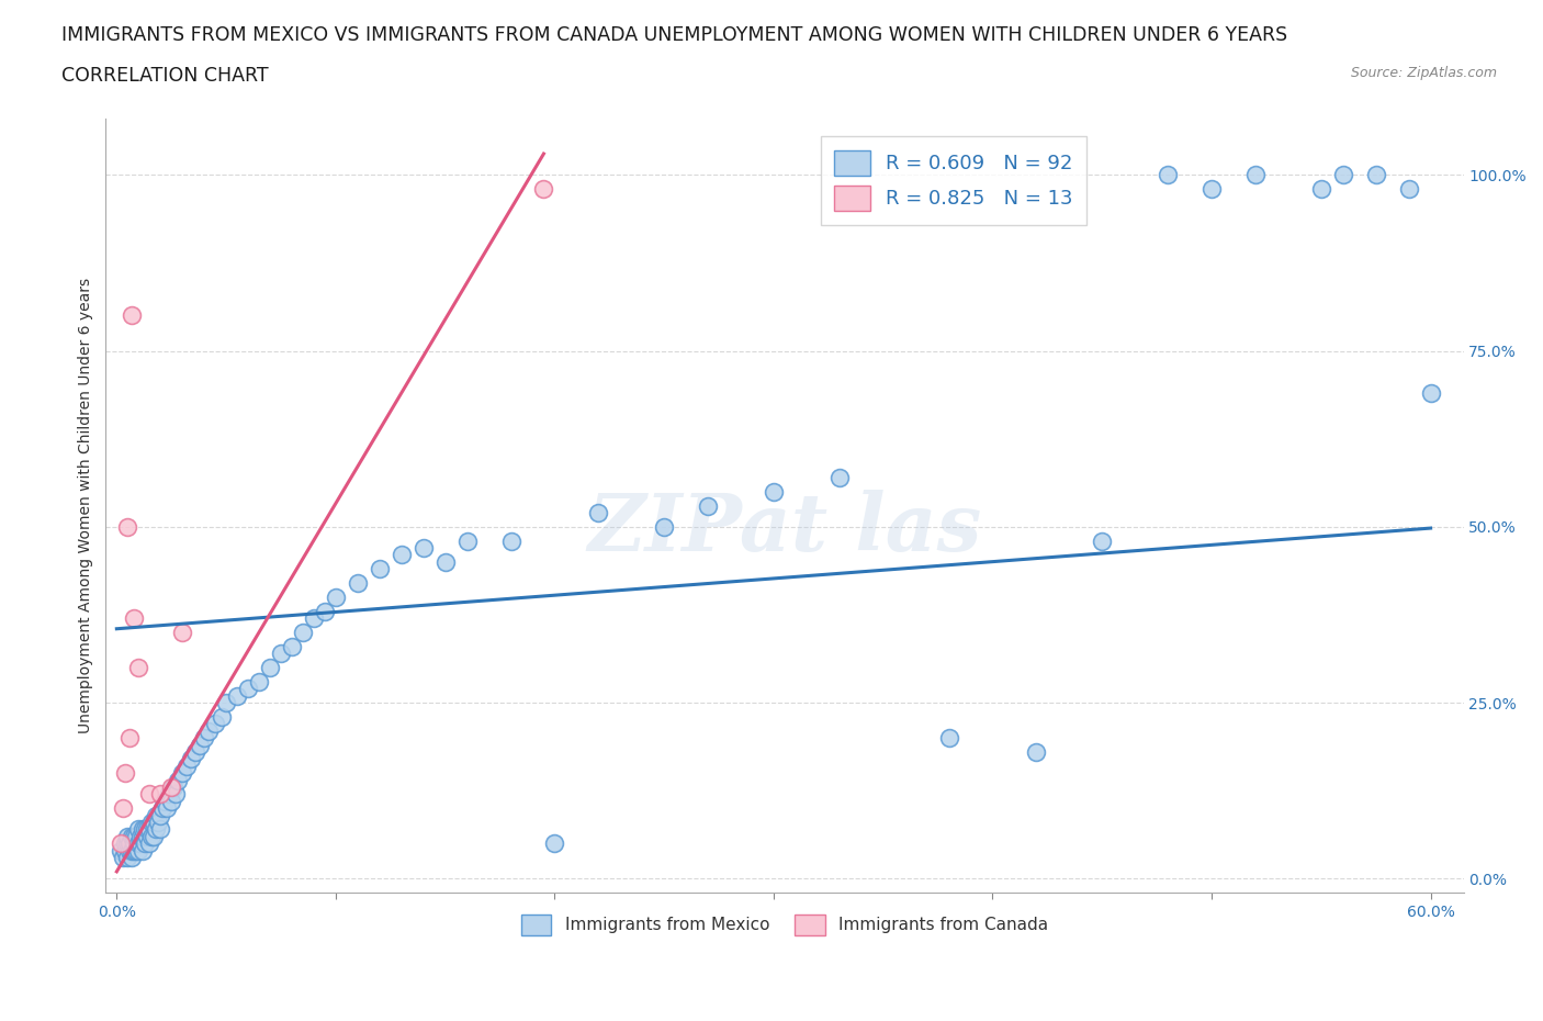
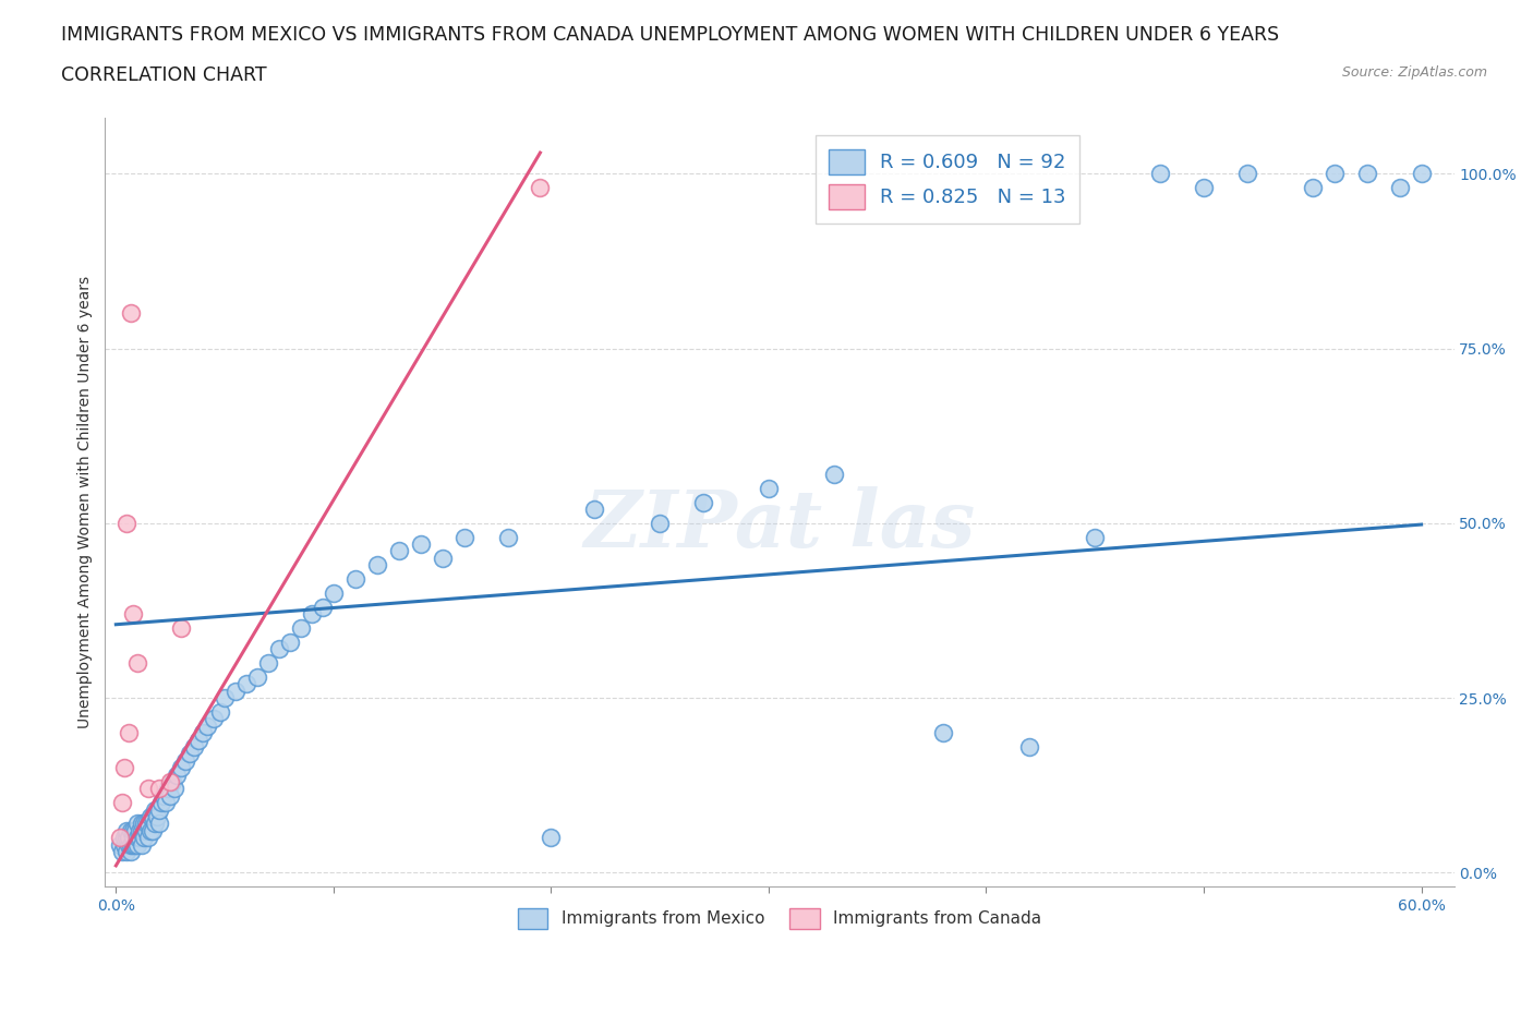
Immigrants from Mexico/60.0%: 69% -> 100%
